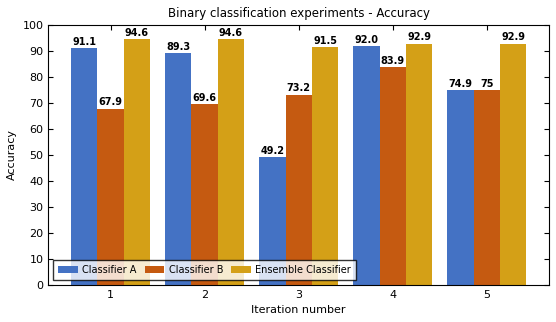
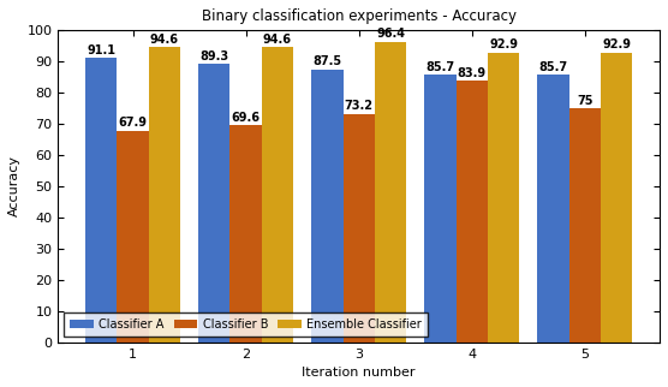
Classifier A/3: 49.2 -> 87.5
Ensemble Classifier/3: 91.5 -> 96.4
Classifier A/4: 92.0 -> 85.7
Classifier A/5: 74.9 -> 85.7
